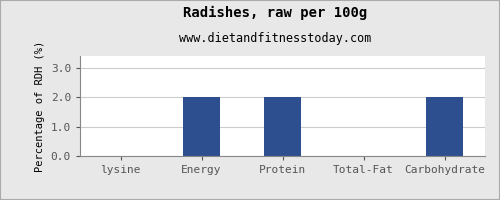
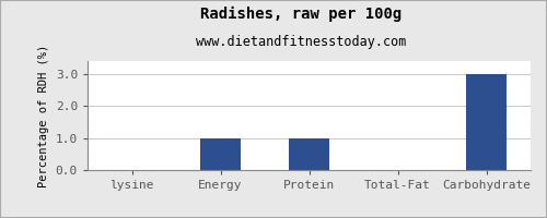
Energy: 2 -> 1
Protein: 2 -> 1
Carbohydrate: 2 -> 3
